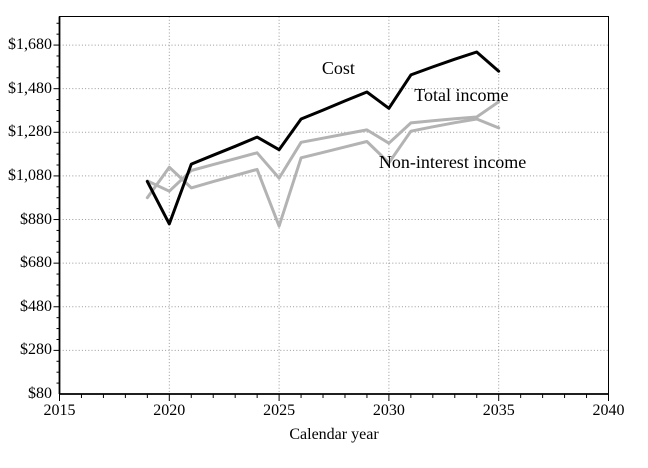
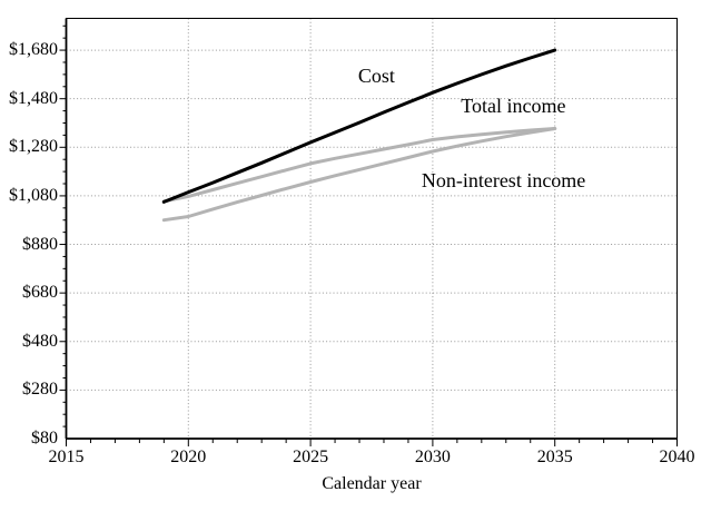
Non-interest income/2020: $1120 -> $1000
Total income/2020: $1010 -> $1080
Cost/2020: $860 -> $1100
Non-interest income/2025: $850 -> $1140
Total income/2025: $1070 -> $1210
Cost/2025: $1200 -> $1300
Non-interest income/2030: $1140 -> $1260
Total income/2030: $1230 -> $1310
Cost/2030: $1390 -> $1500
Non-interest income/2035: $1300 -> $1360
Total income/2035: $1420 -> $1360
Cost/2035: $1560 -> $1680
